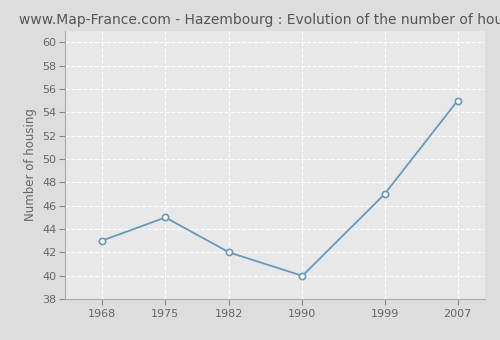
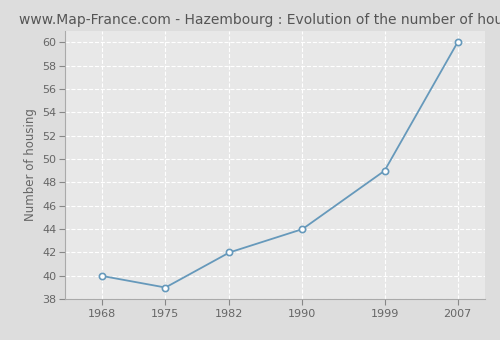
1968: 43 -> 40
1975: 45 -> 39
1990: 40 -> 44
1999: 47 -> 49
2007: 55 -> 60
